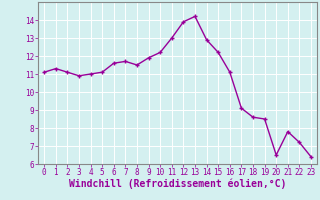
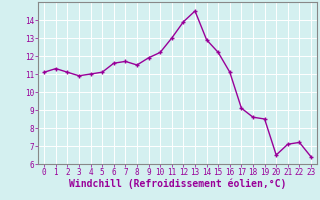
13: 14.2 -> 14.5
21: 7.8 -> 7.1
